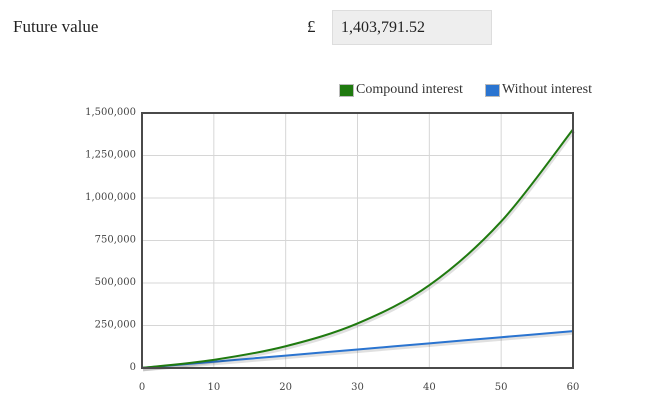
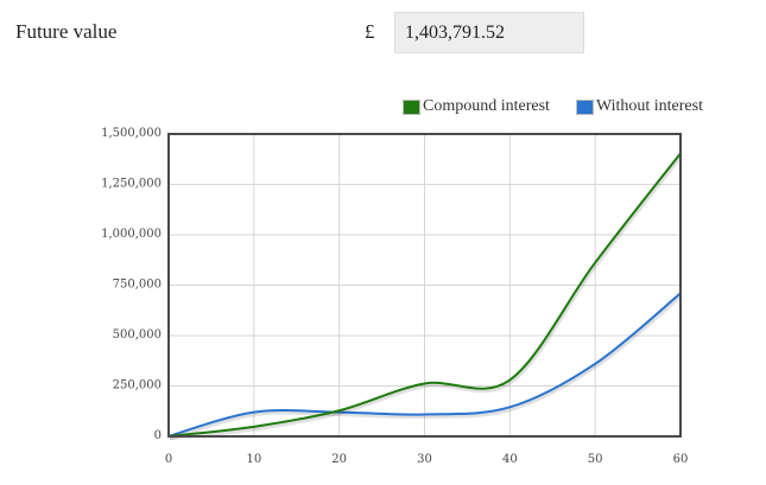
Without interest/10: 40000 -> 120000
Without interest/20: 70000 -> 120000
Compound interest/40: 490000 -> 280000
Without interest/50: 180000 -> 360000
Without interest/60: 220000 -> 710000
